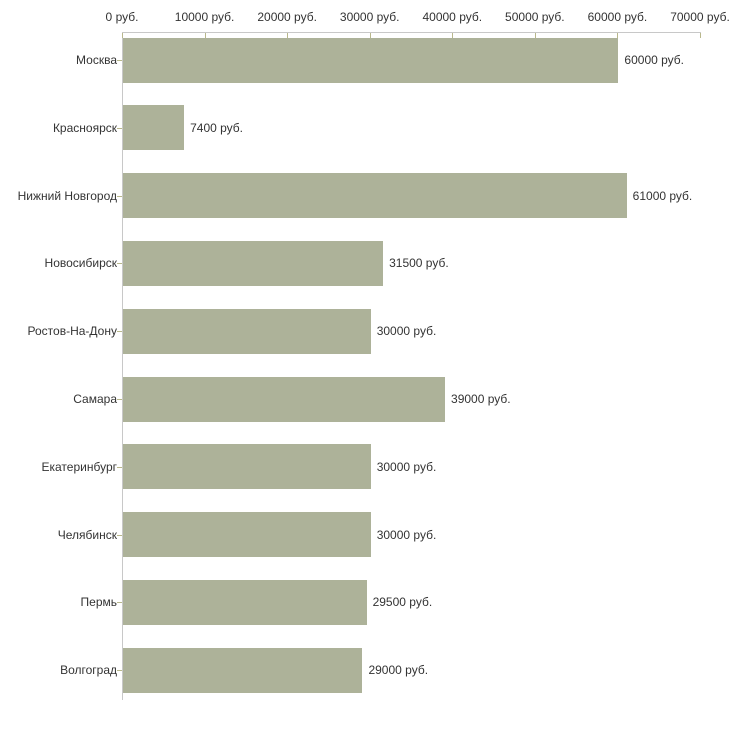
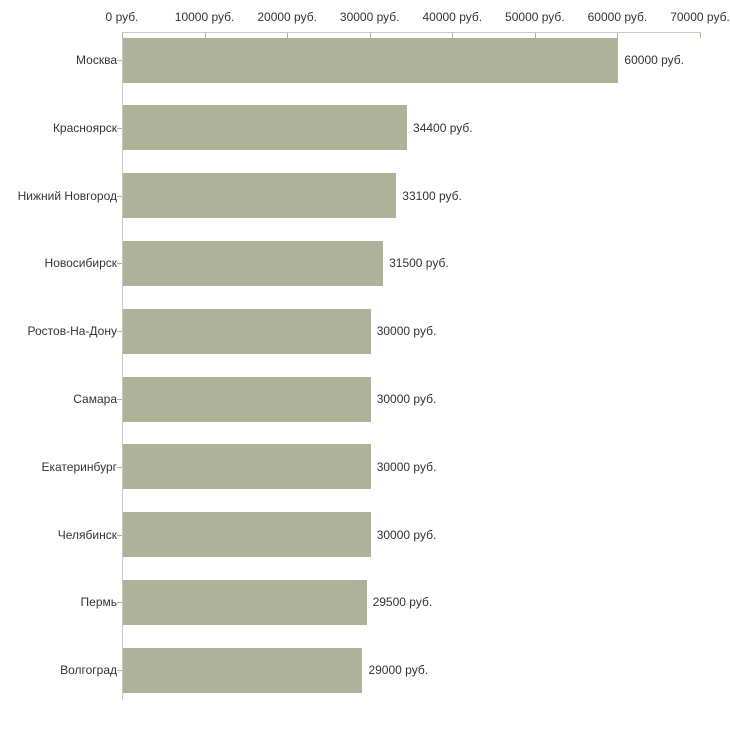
Красноярск: 7400 -> 34400
Нижний Новгород: 61000 -> 33100
Самара: 39000 -> 30000
